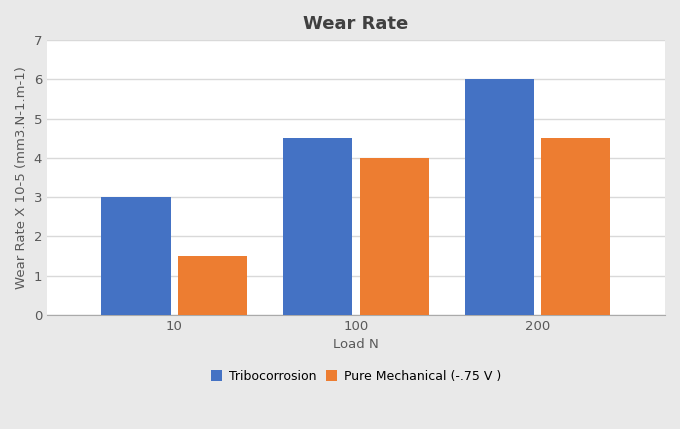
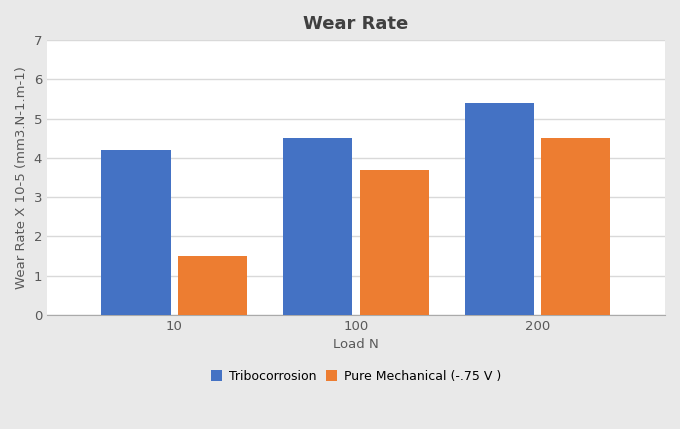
Tribocorrosion/10: 3.0 -> 4.2
Pure Mechanical (-.75 V )/100: 4.0 -> 3.7
Tribocorrosion/200: 6.0 -> 5.4
